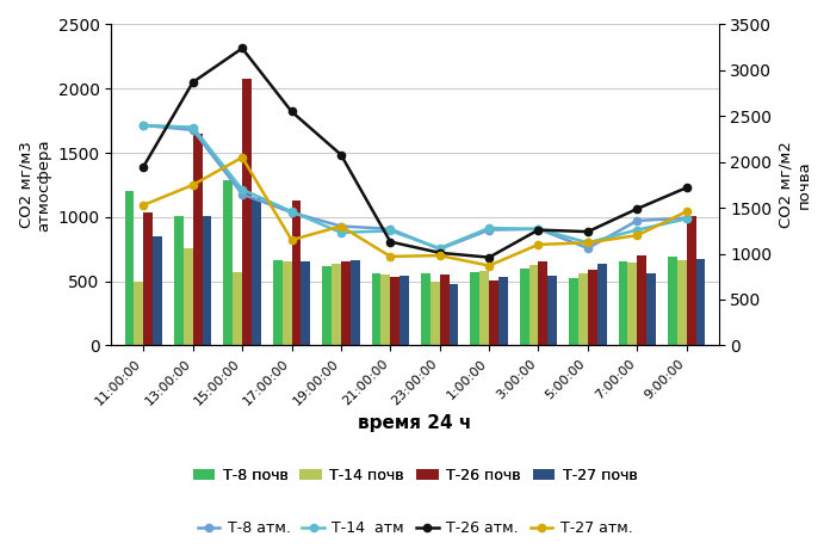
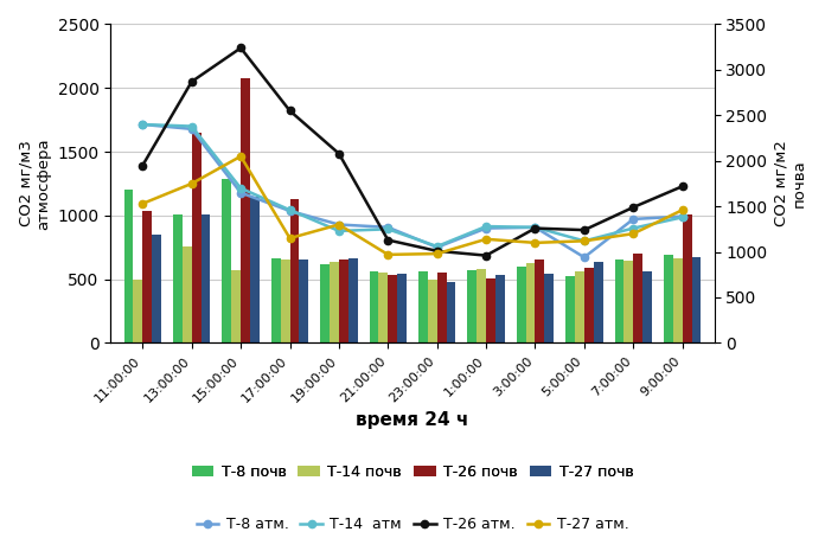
Т-27 атм./1:00:00: 870 -> 1140
Т-8 атм./5:00:00: 1060 -> 940
